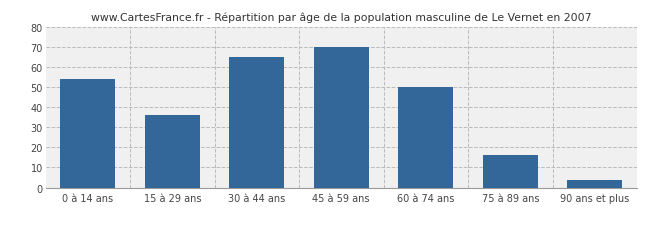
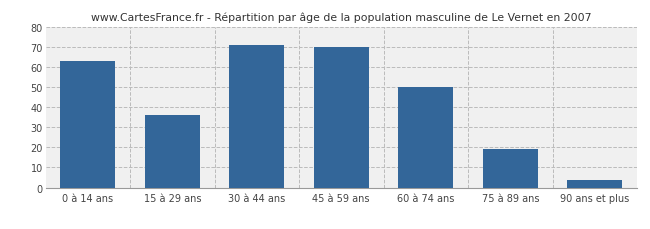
0 à 14 ans: 54 -> 63
30 à 44 ans: 65 -> 71
75 à 89 ans: 16 -> 19
